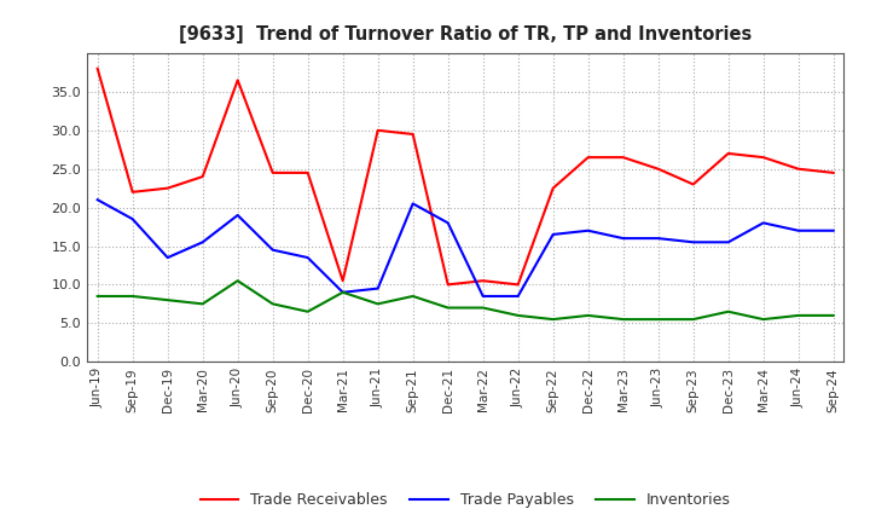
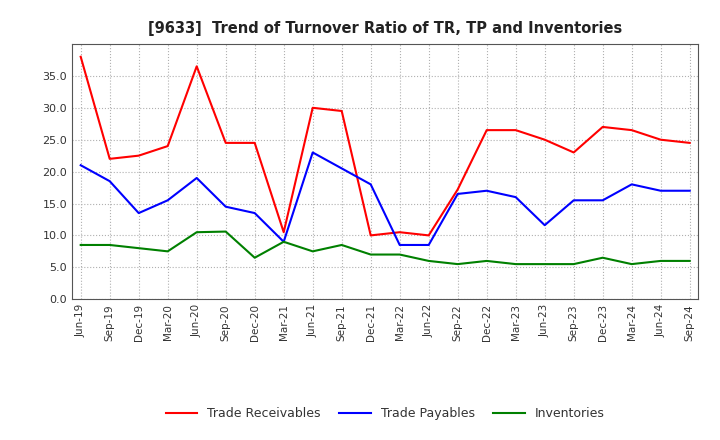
Inventories/Sep-20: 7.5 -> 10.6
Trade Payables/Jun-21: 9.5 -> 23.0
Trade Receivables/Sep-22: 22.5 -> 17.2
Trade Payables/Jun-23: 16.0 -> 11.6
